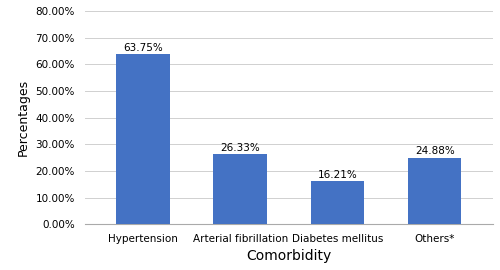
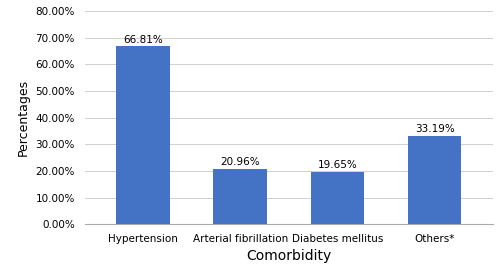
Hypertension: 63.75% -> 66.81%
Arterial fibrillation: 26.33% -> 20.96%
Diabetes mellitus: 16.21% -> 19.65%
Others*: 24.88% -> 33.19%
